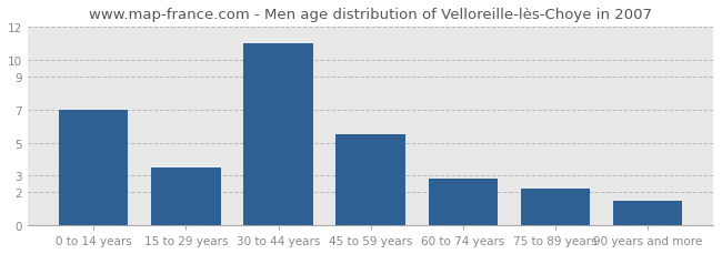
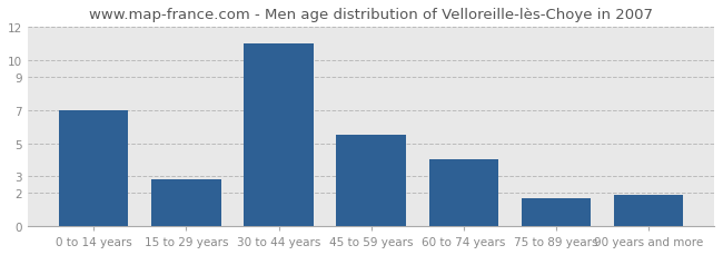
15 to 29 years: 3.5 -> 2.8
60 to 74 years: 2.8 -> 4.0
75 to 89 years: 2.2 -> 1.7
90 years and more: 1.5 -> 1.9
